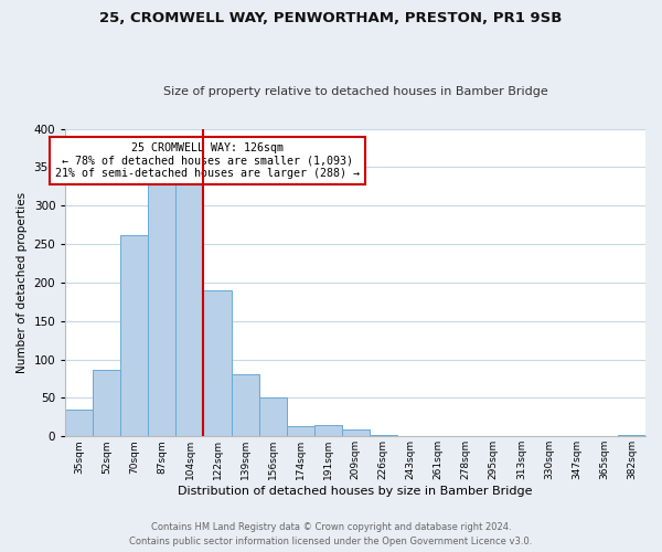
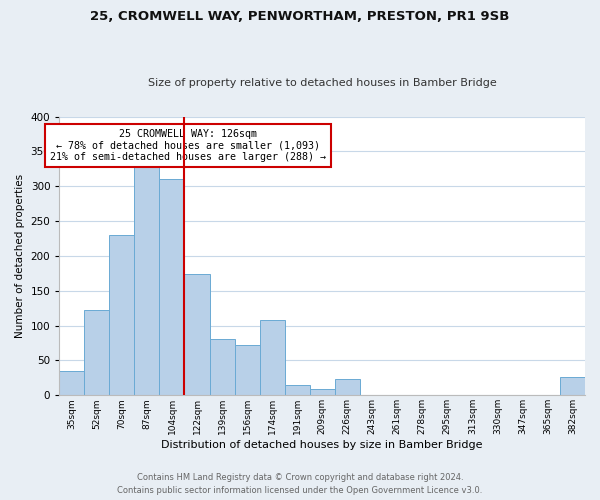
52sqm: 87 -> 122
70sqm: 261 -> 230
104sqm: 331 -> 310
122sqm: 190 -> 174
156sqm: 50 -> 72
174sqm: 14 -> 108
226sqm: 2 -> 24
382sqm: 2 -> 26
